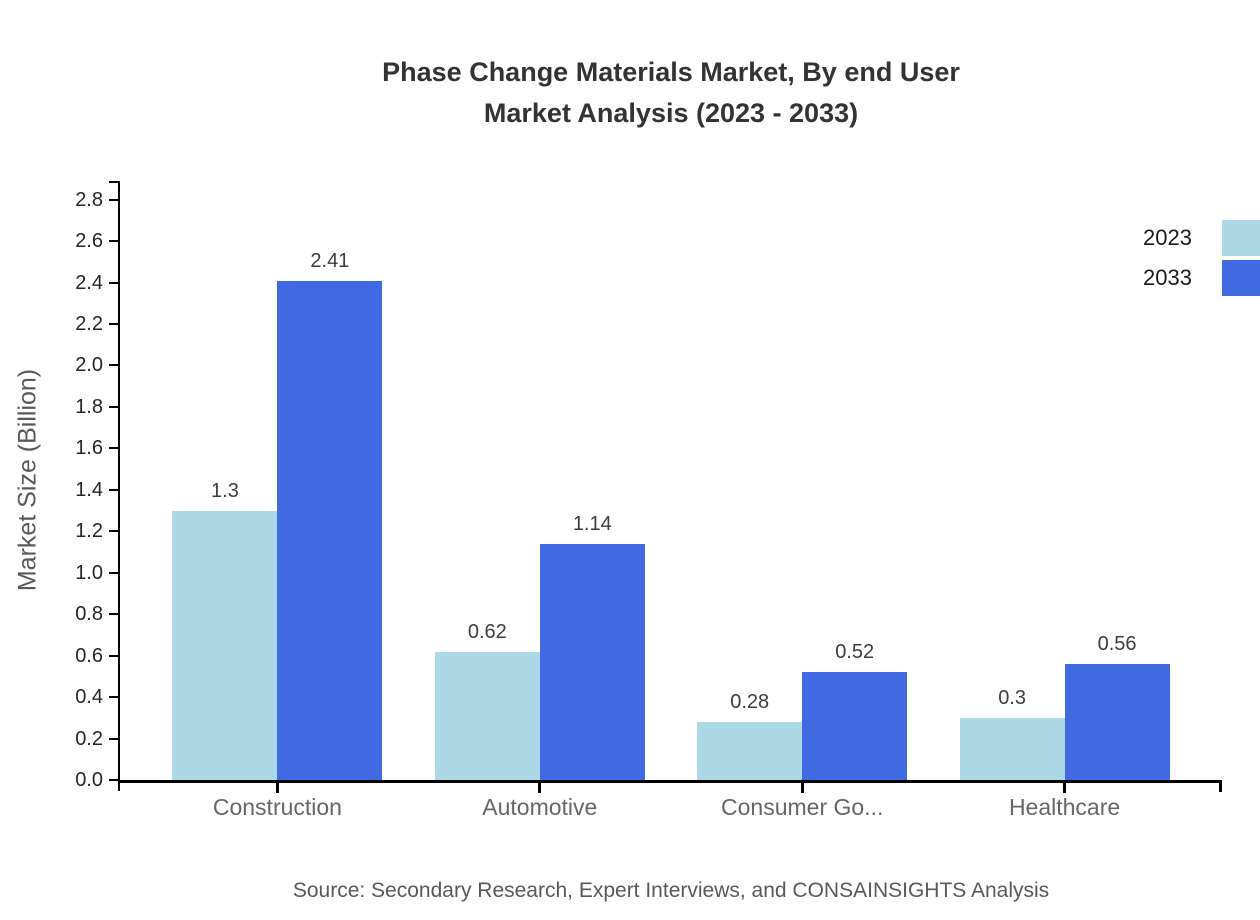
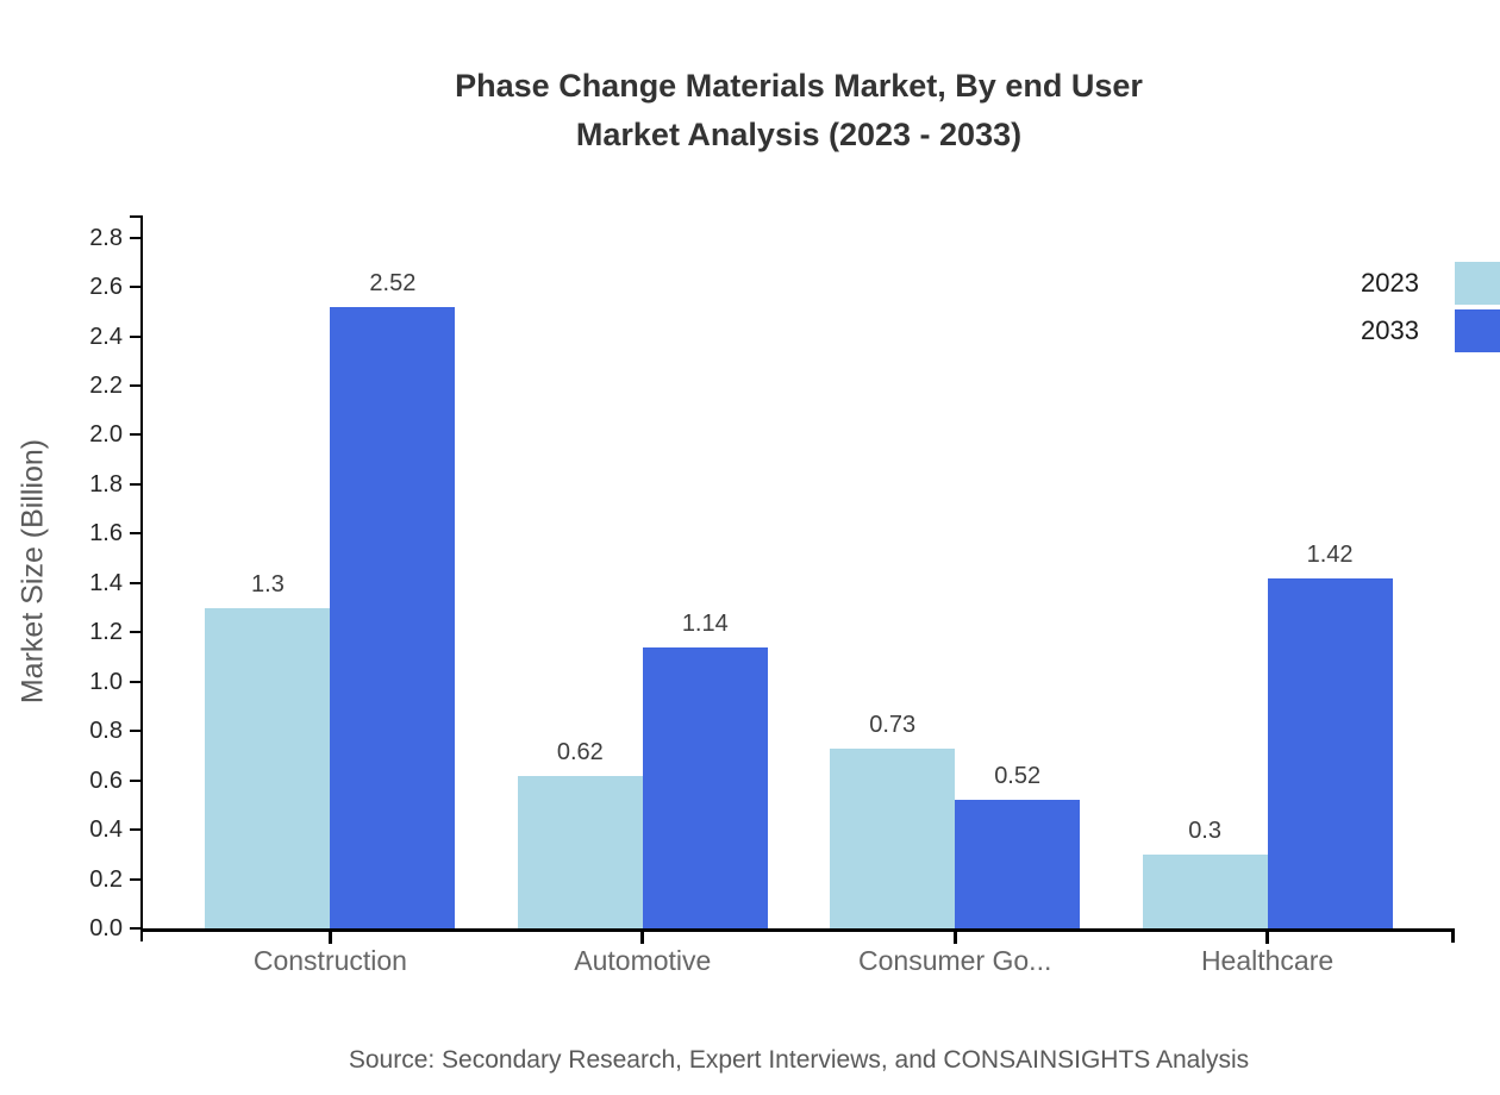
2033/Construction: 2.41 -> 2.52
2023/Consumer Go...: 0.28 -> 0.73
2033/Healthcare: 0.56 -> 1.42
